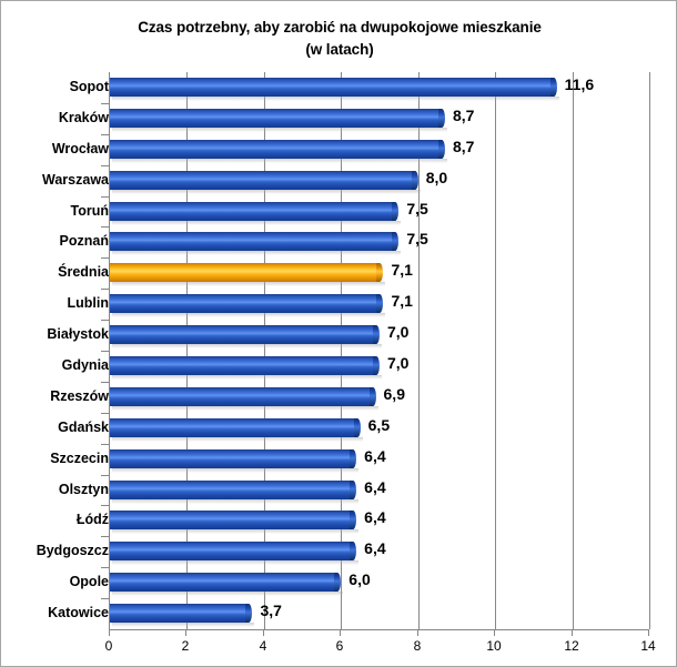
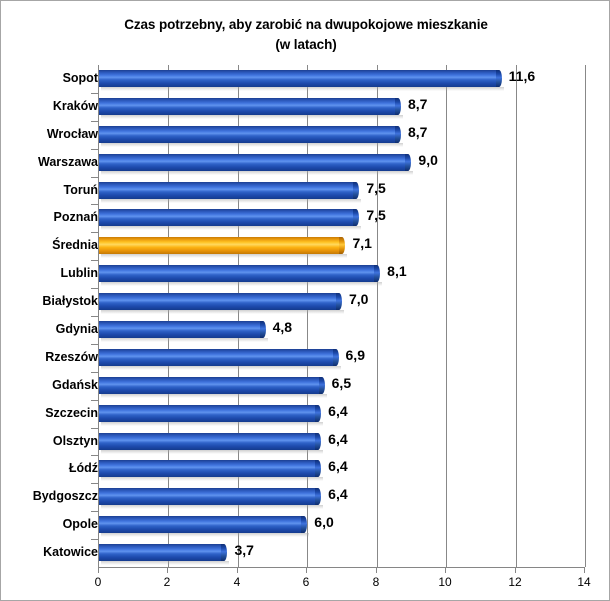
Warszawa: 8,0 -> 9,0
Lublin: 7,1 -> 8,1
Gdynia: 7,0 -> 4,8
